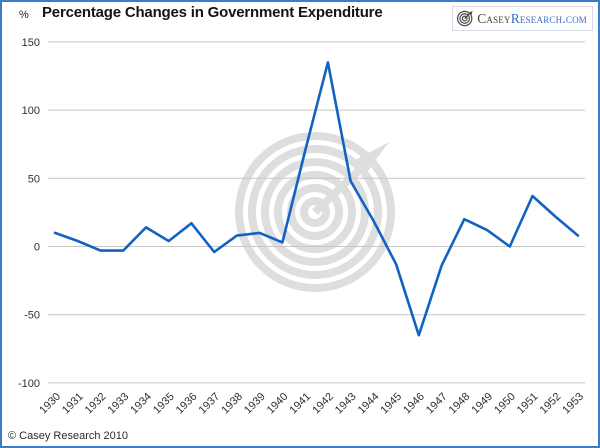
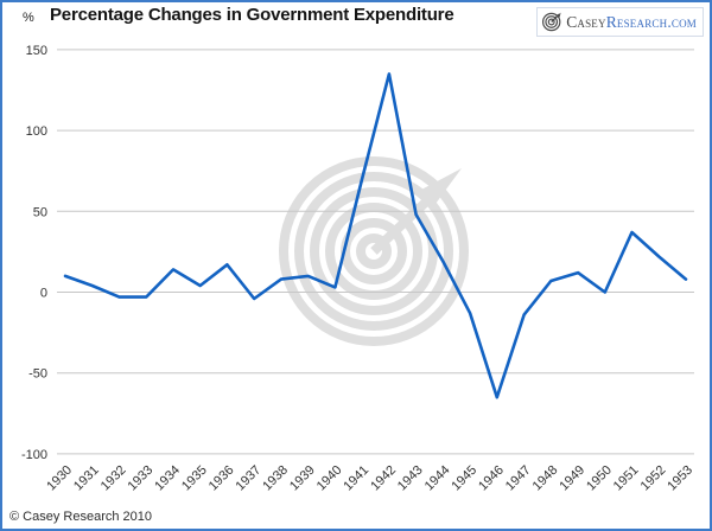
1948: 20 -> 7
